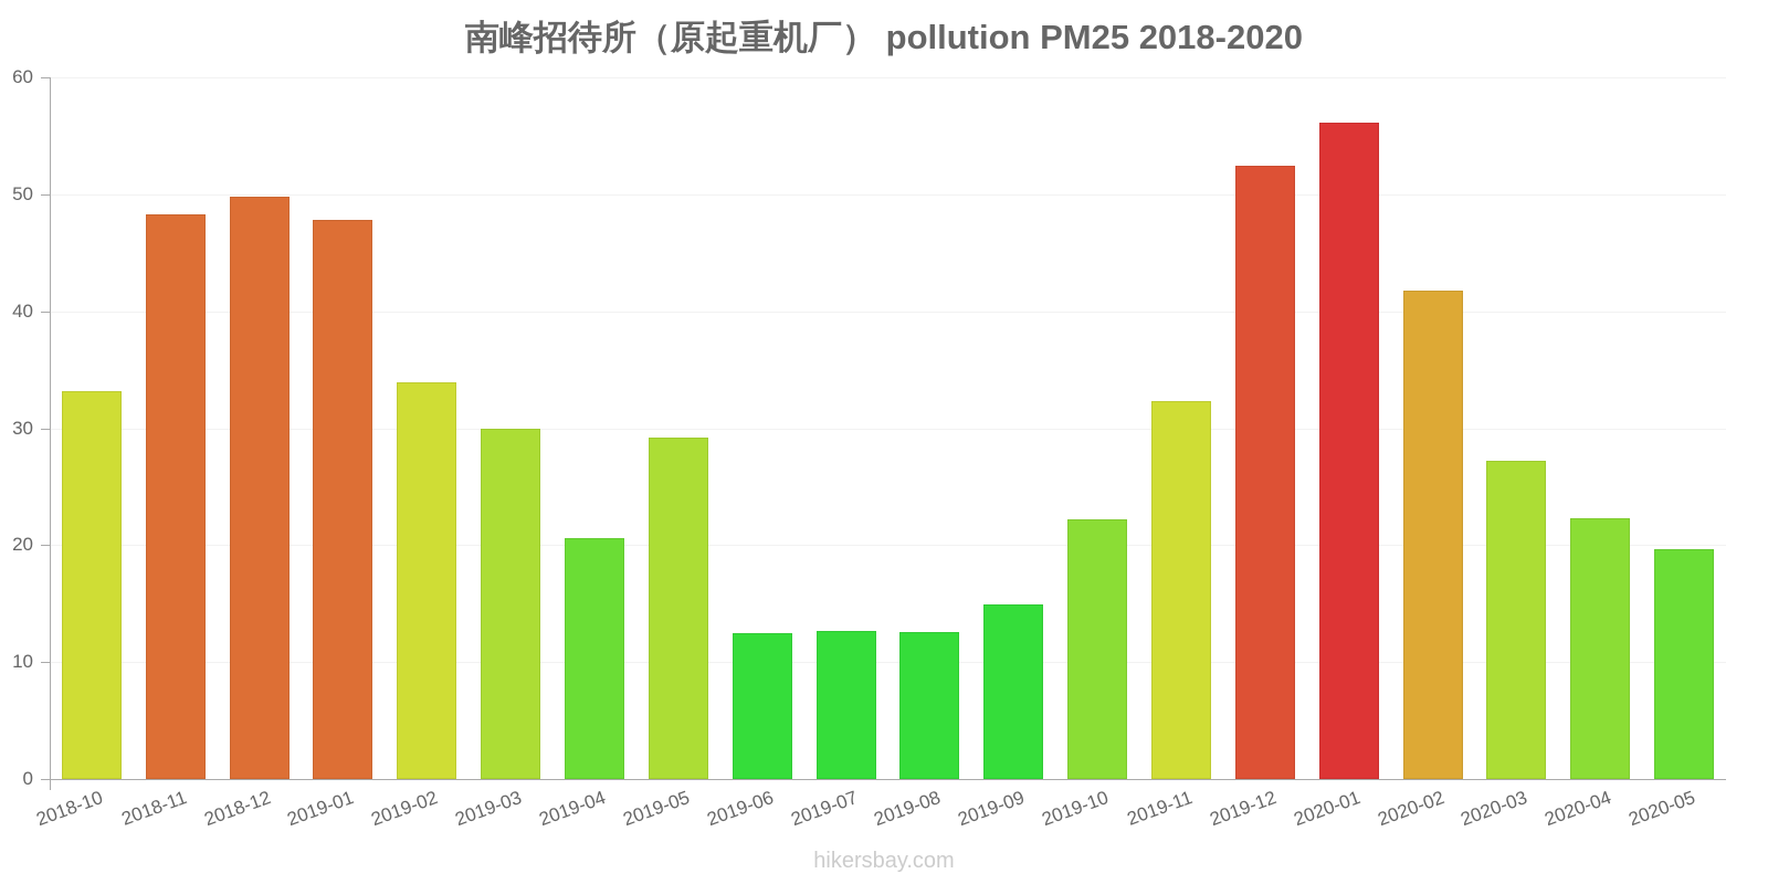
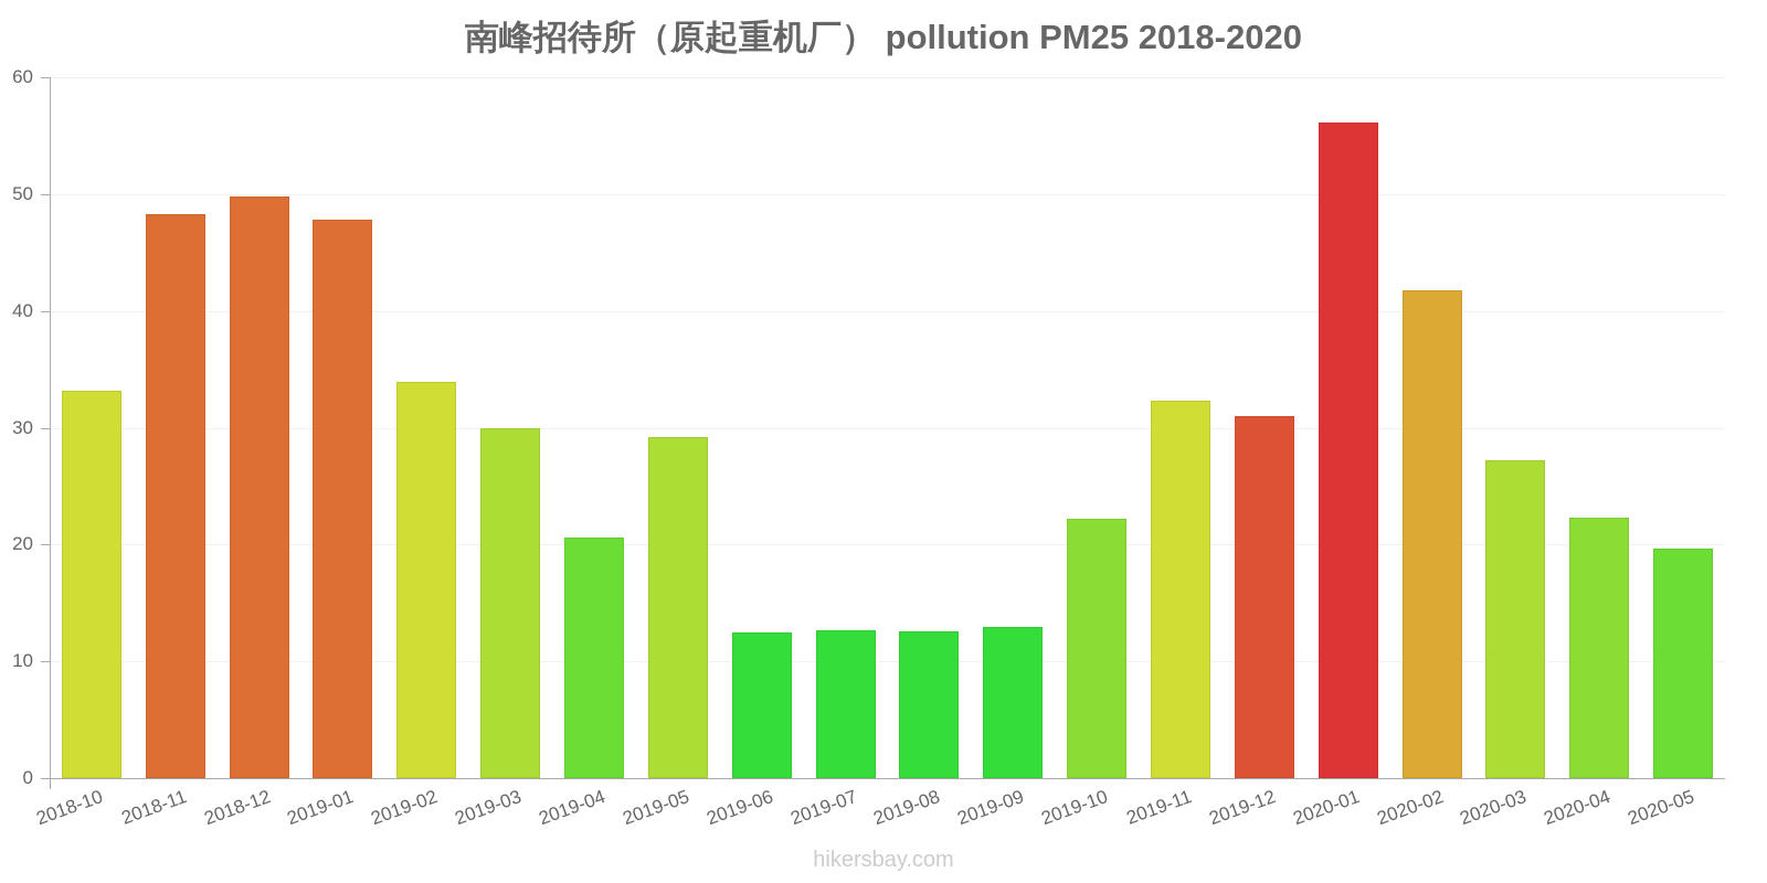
2019-09: 14.9 -> 12.9
2019-12: 52.4 -> 31.0
